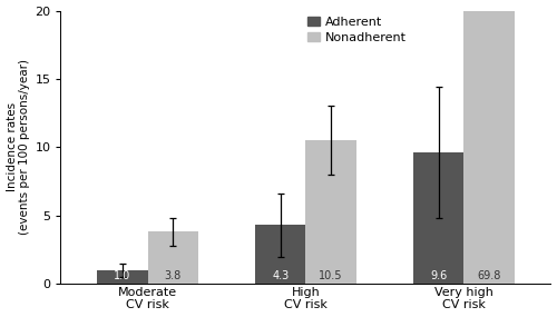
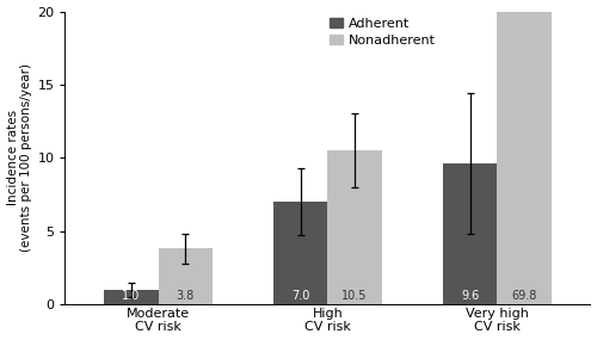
Adherent/High CV risk: 4.3 -> 7.0
